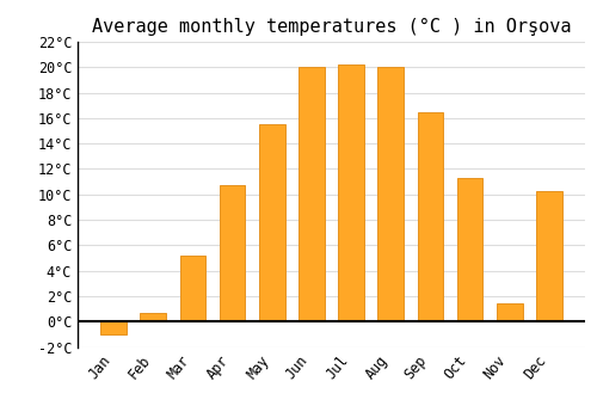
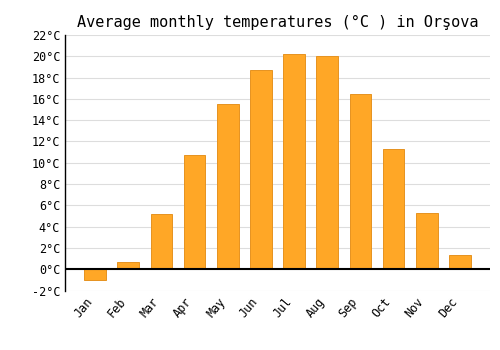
Jun: 20.0°C -> 18.7°C
Nov: 1.4°C -> 5.3°C
Dec: 10.3°C -> 1.3°C
